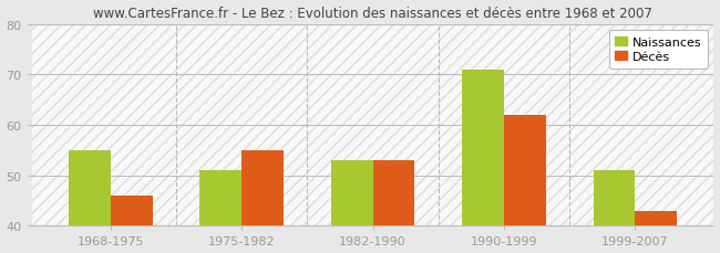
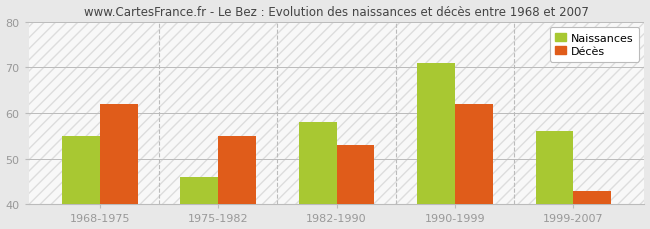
Décès/1968-1975: 46 -> 62
Naissances/1975-1982: 51 -> 46
Naissances/1982-1990: 53 -> 58
Naissances/1999-2007: 51 -> 56
